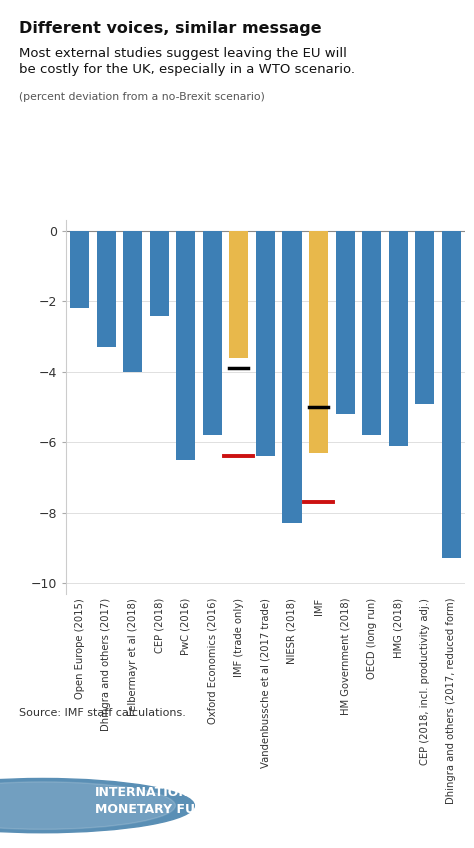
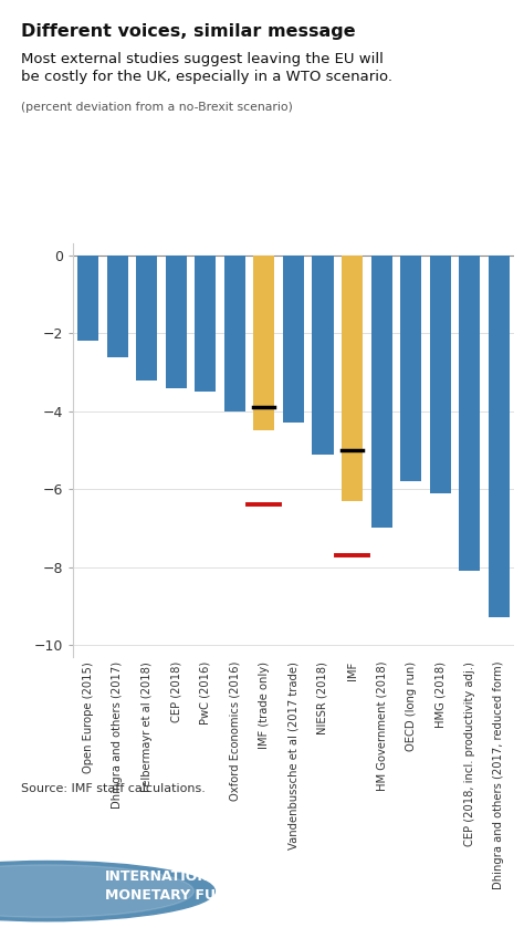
Dhingra and others (2017): -3.3 -> -2.6
Felbermayr et al (2018): -4.0 -> -3.2
CEP (2018): -2.4 -> -3.4
PwC (2016): -6.5 -> -3.5
Oxford Economics (2016): -5.8 -> -4.0
IMF (trade only): -3.6 -> -4.5
Vandenbussche et al (2017 trade): -6.4 -> -4.3
NIESR (2018): -8.3 -> -5.1
HM Government (2018): -5.2 -> -7.0
CEP (2018, incl. productivity adj.): -4.9 -> -8.1
